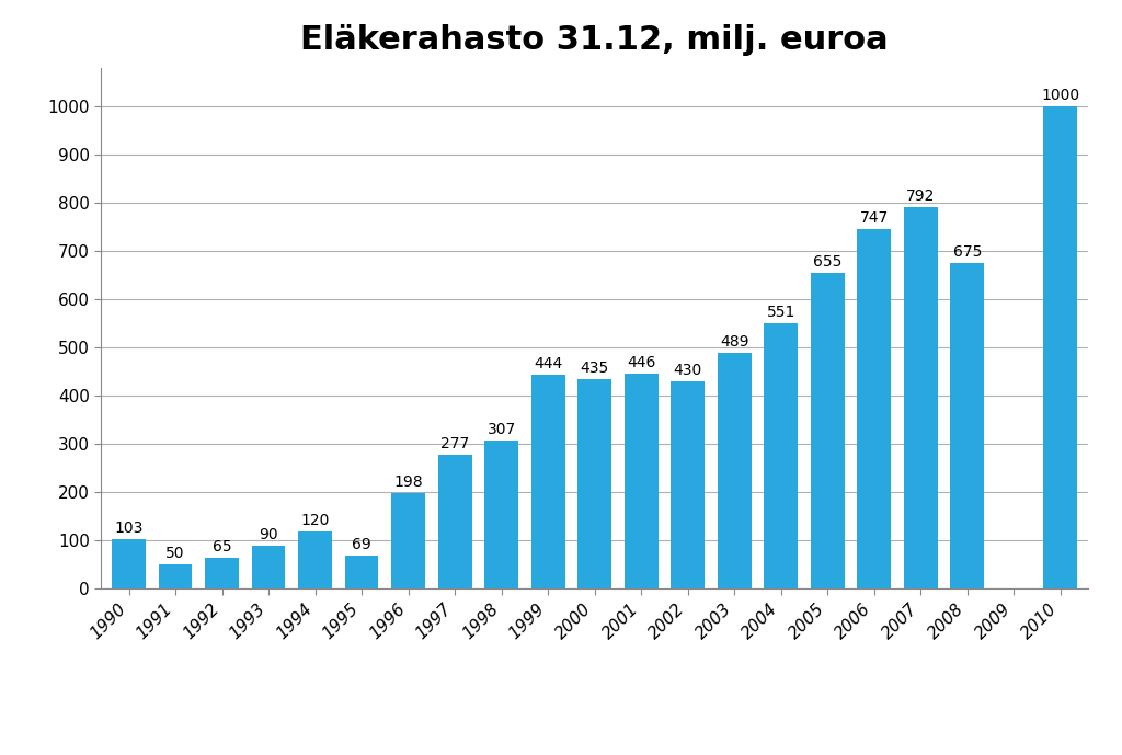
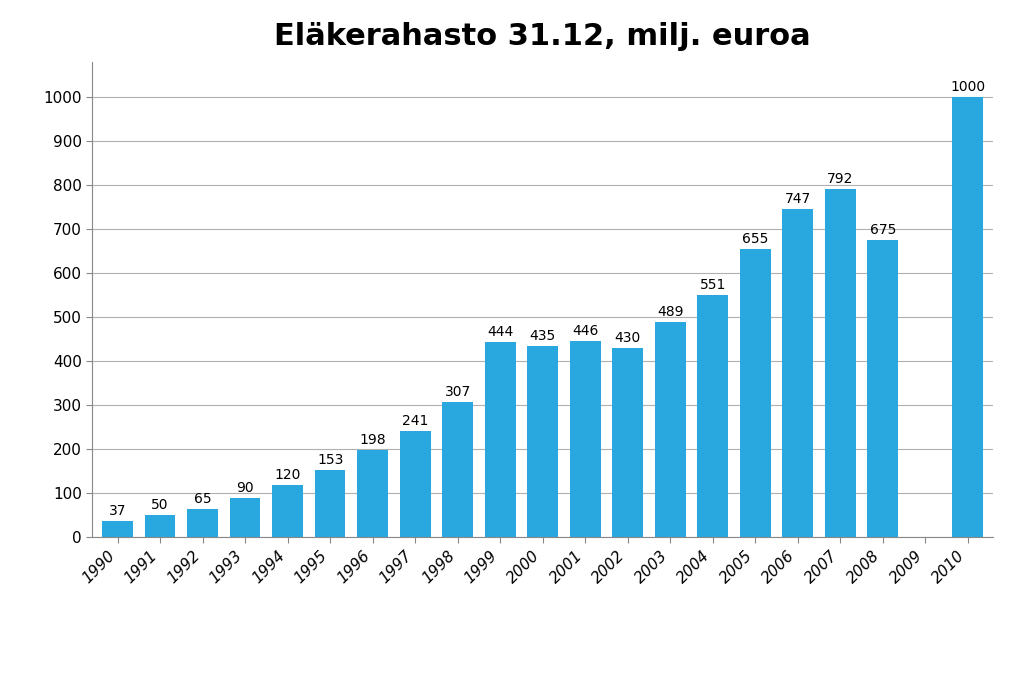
1990: 103 -> 37
1995: 69 -> 153
1997: 277 -> 241
